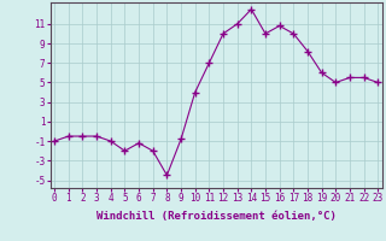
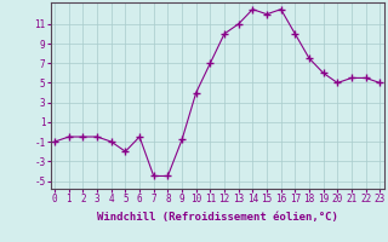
6: -1.2 -> -0.5
7: -2.0 -> -4.5
15: 10.0 -> 12.0
16: 10.8 -> 12.5
18: 8.2 -> 7.5
